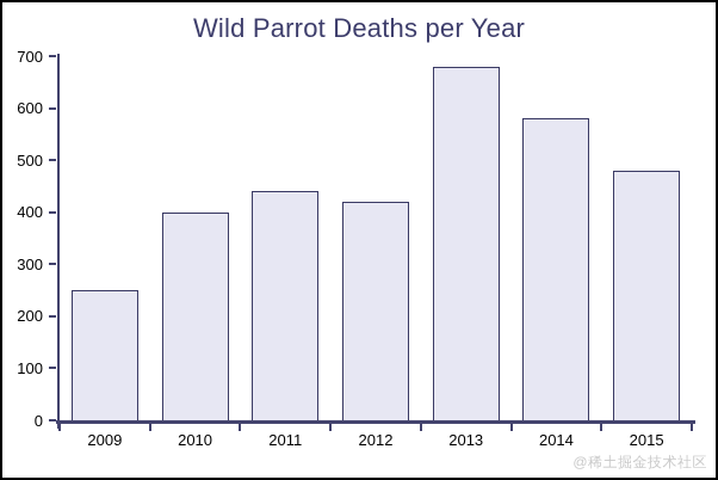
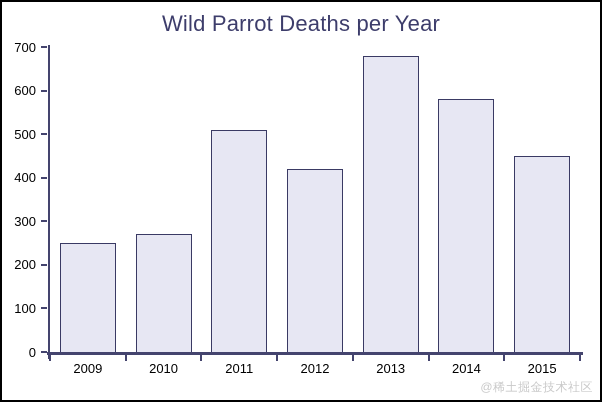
2010: 400 -> 270
2011: 440 -> 510
2015: 480 -> 450
